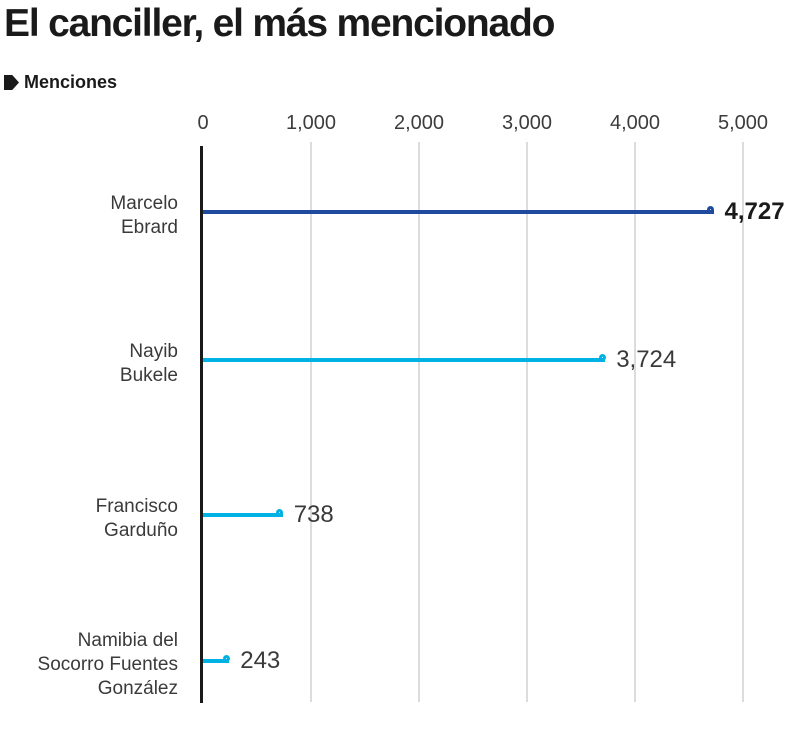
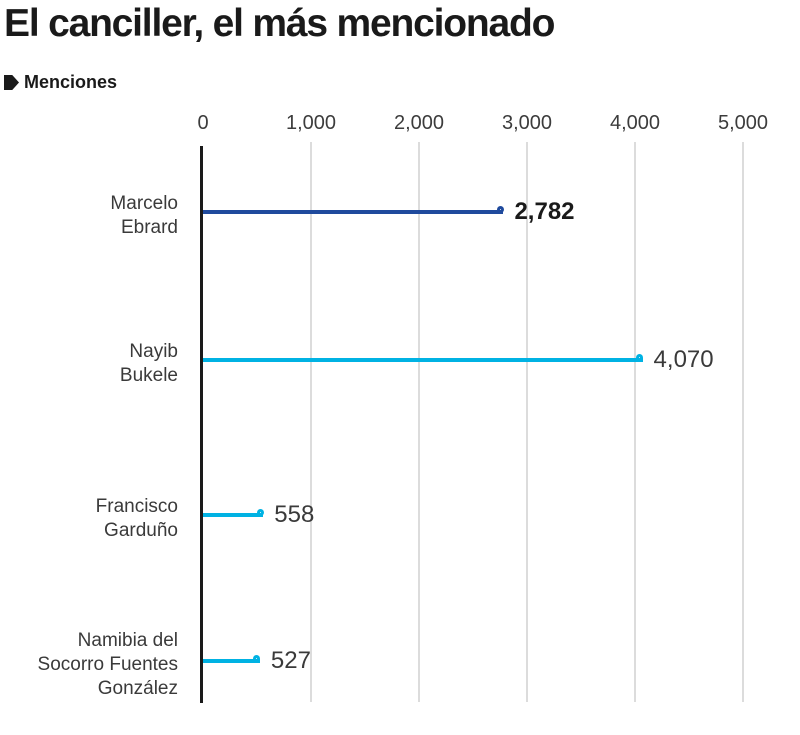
Marcelo Ebrard: 4,727 -> 2,782
Nayib Bukele: 3,724 -> 4,070
Francisco Garduño: 738 -> 558
Namibia del Socorro Fuentes González: 243 -> 527
